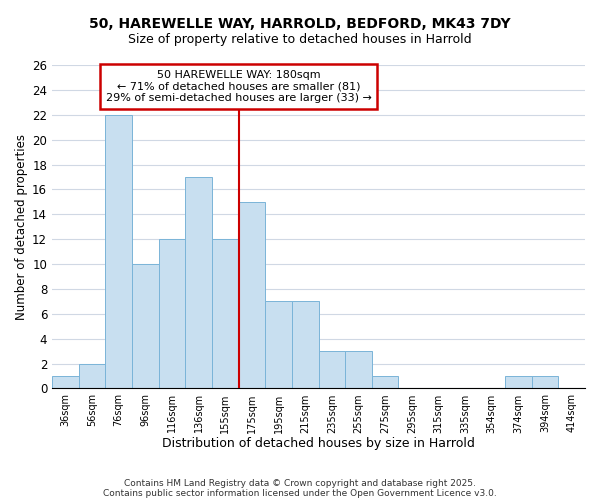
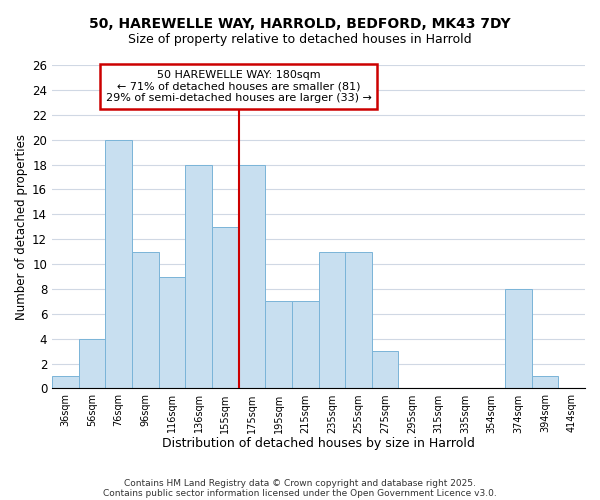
56sqm: 2 -> 4
76sqm: 22 -> 20
96sqm: 10 -> 11
116sqm: 12 -> 9
136sqm: 17 -> 18
155sqm: 12 -> 13
175sqm: 15 -> 18
235sqm: 3 -> 11
255sqm: 3 -> 11
275sqm: 1 -> 3
374sqm: 1 -> 8
